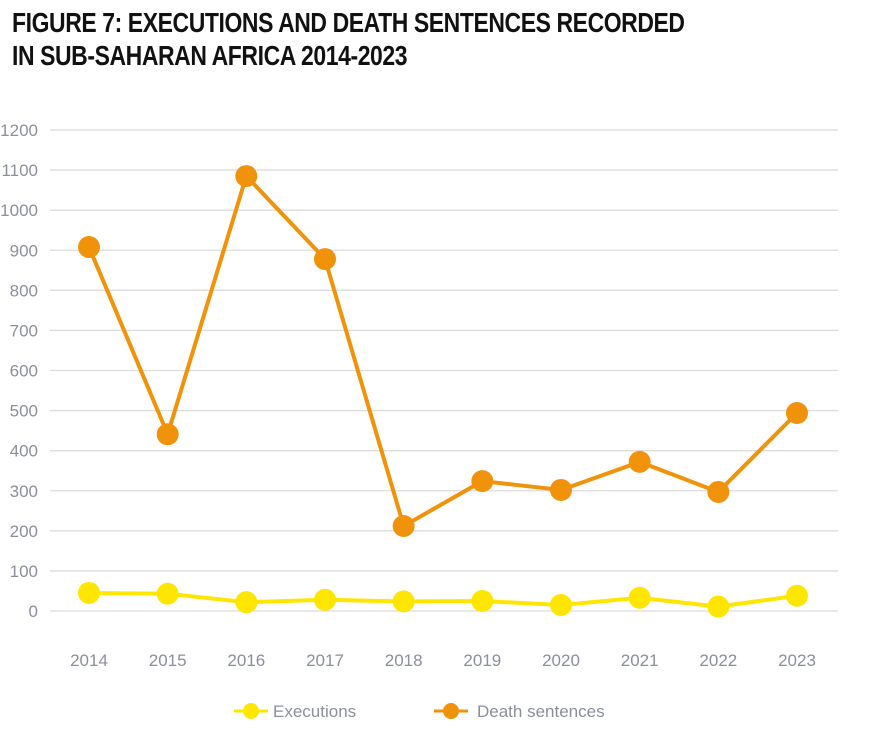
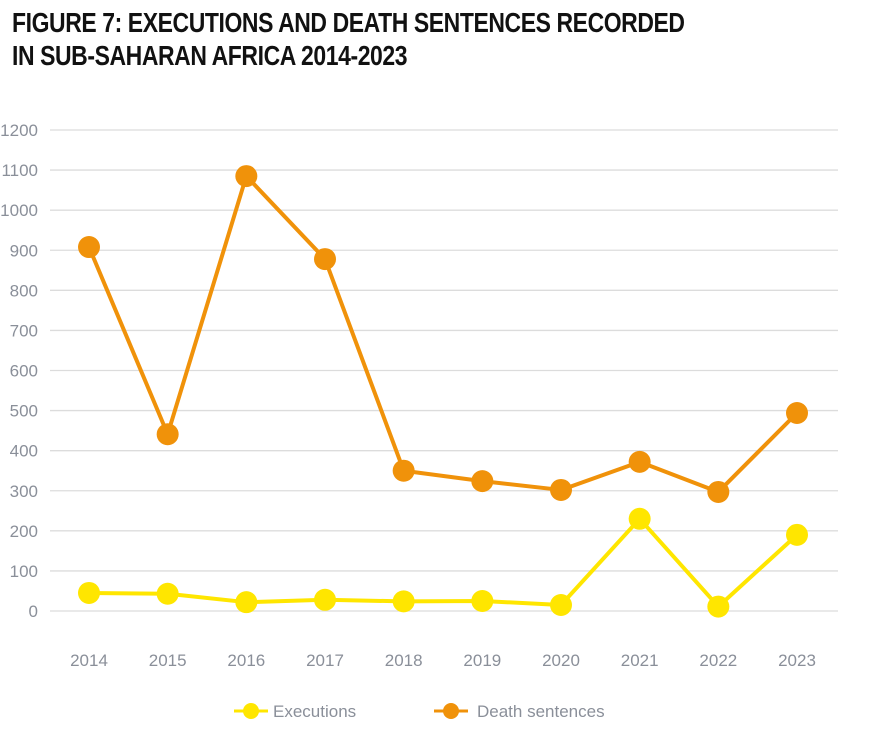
Death sentences/2018: 210 -> 350
Executions/2021: 30 -> 230
Executions/2023: 40 -> 190
